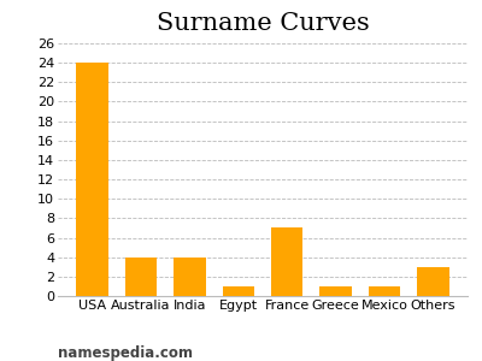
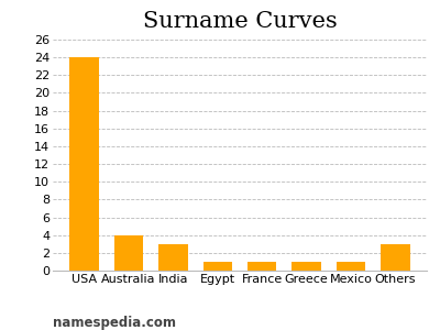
India: 4 -> 3
France: 7 -> 1
